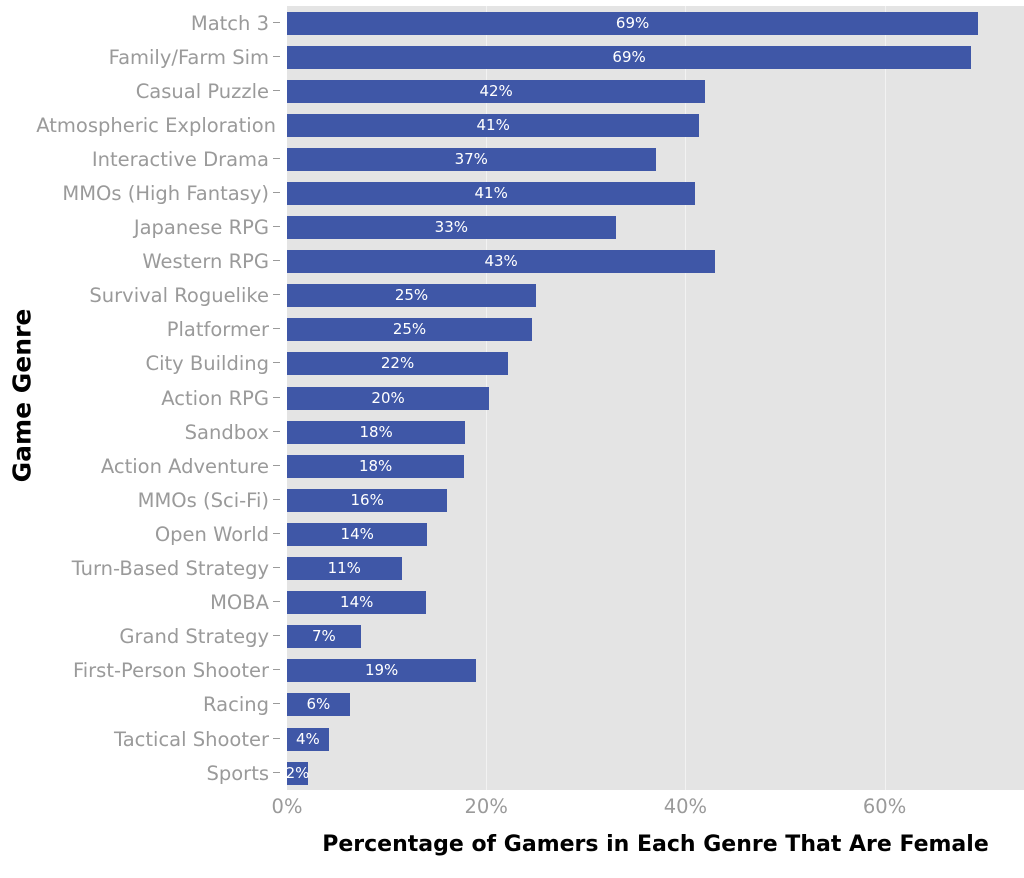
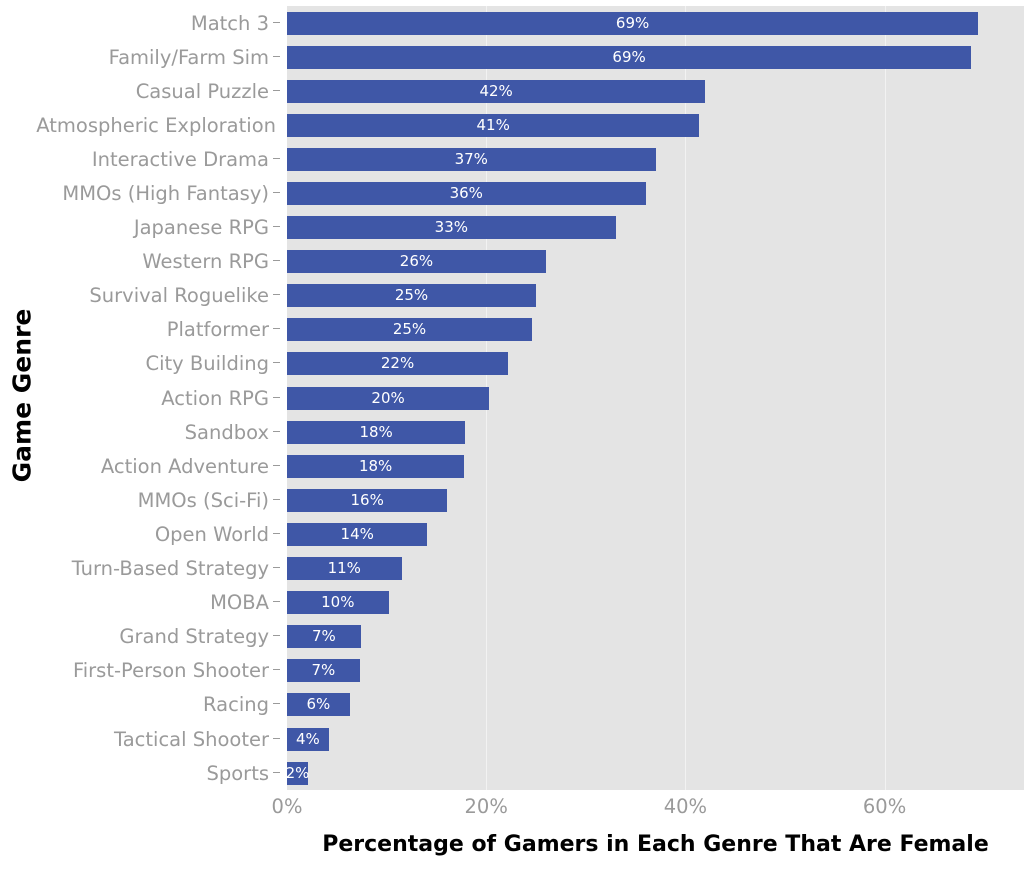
MMOs (High Fantasy): 41% -> 36%
Western RPG: 43% -> 26%
MOBA: 14% -> 10%
First-Person Shooter: 19% -> 7%
